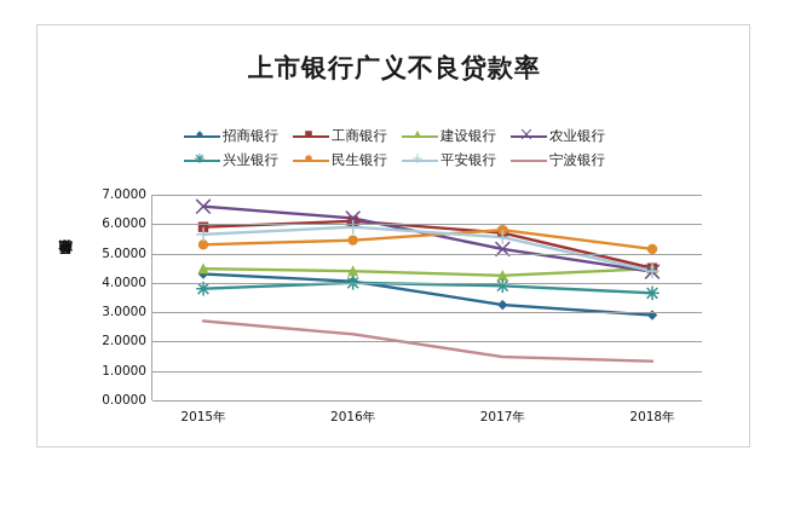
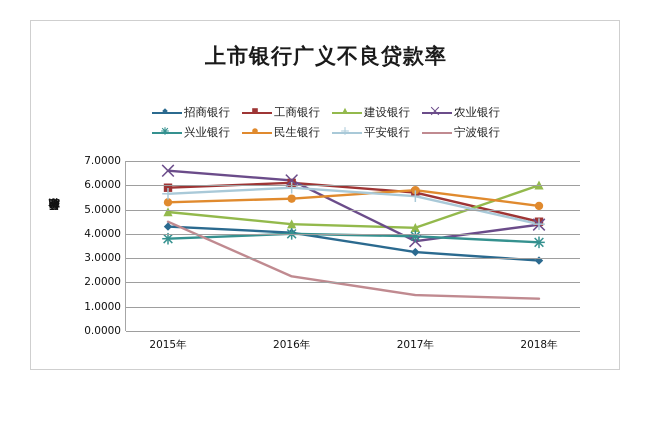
建设银行/2015年: 4.5 -> 4.9
宁波银行/2015年: 2.7 -> 4.5
农业银行/2017年: 5.2 -> 3.7
建设银行/2018年: 4.5 -> 6.0
